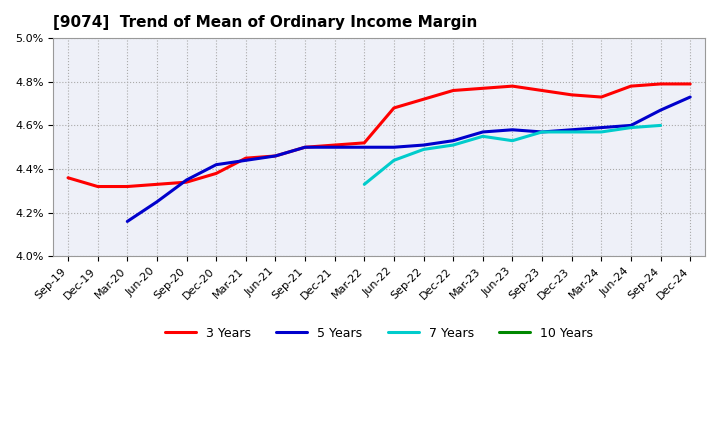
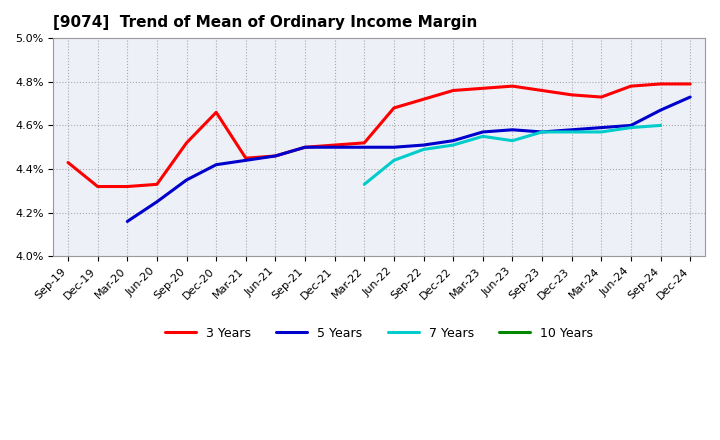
3 Years/Sep-19: 4.36% -> 4.43%
3 Years/Sep-20: 4.34% -> 4.52%
3 Years/Dec-20: 4.38% -> 4.66%
